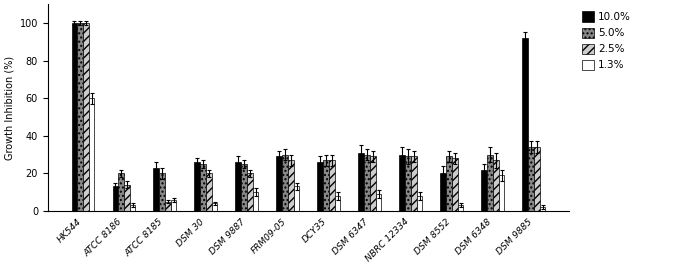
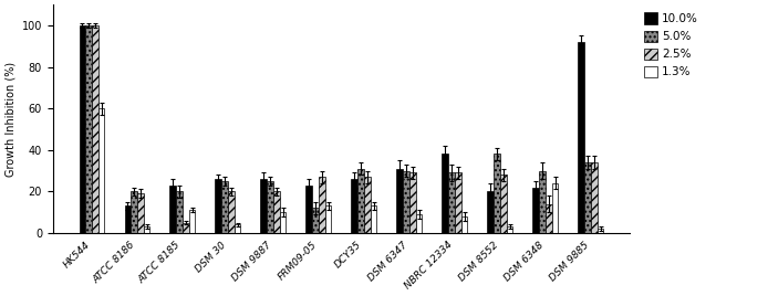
2.5%/ATCC 8186: 14 -> 19
1.3%/ATCC 8185: 6 -> 11
10.0%/FRM09-05: 29 -> 23
5.0%/FRM09-05: 30 -> 12
5.0%/DCY35: 27 -> 31
1.3%/DCY35: 8 -> 13
10.0%/NBRC 12334: 30 -> 38
5.0%/DSM 8552: 29 -> 38
2.5%/DSM 6348: 27 -> 14
1.3%/DSM 6348: 19 -> 24
